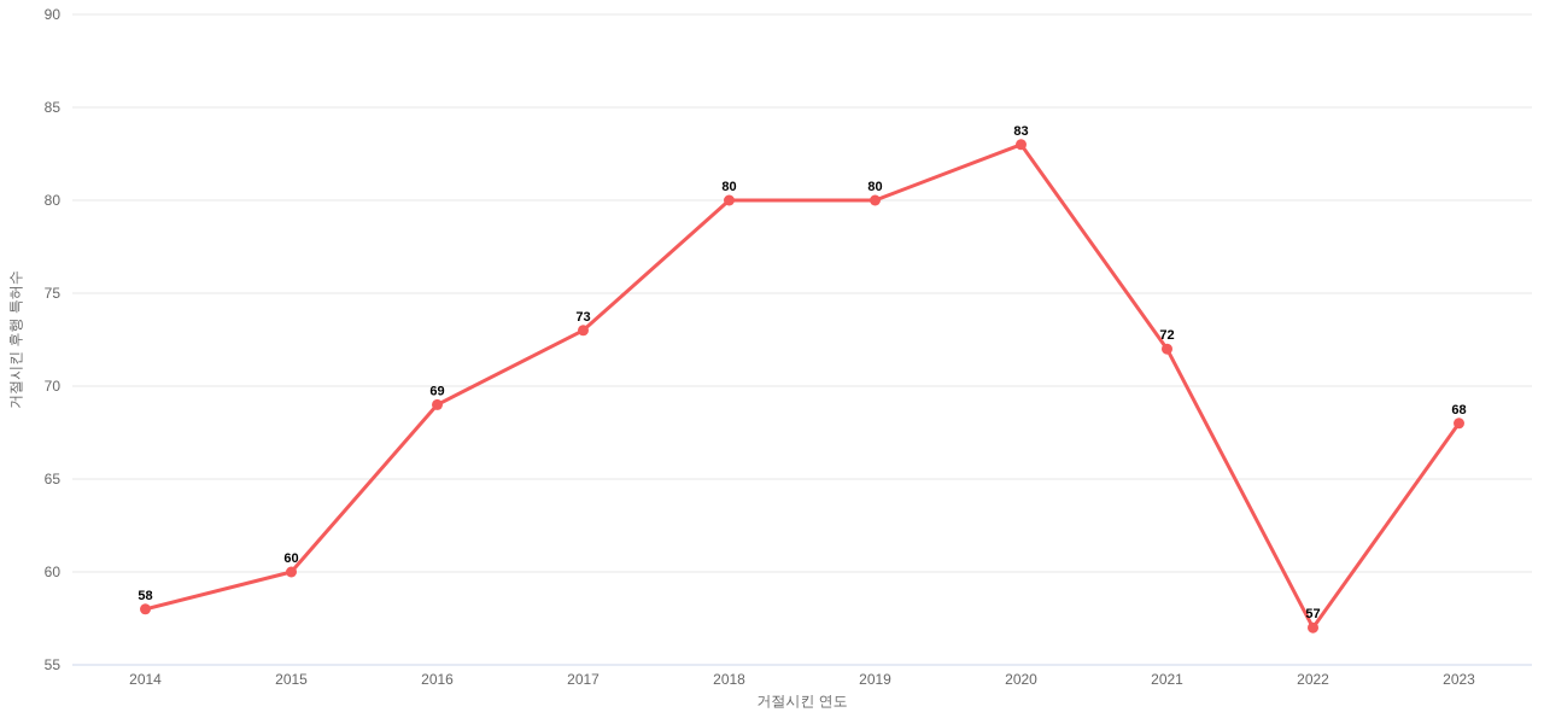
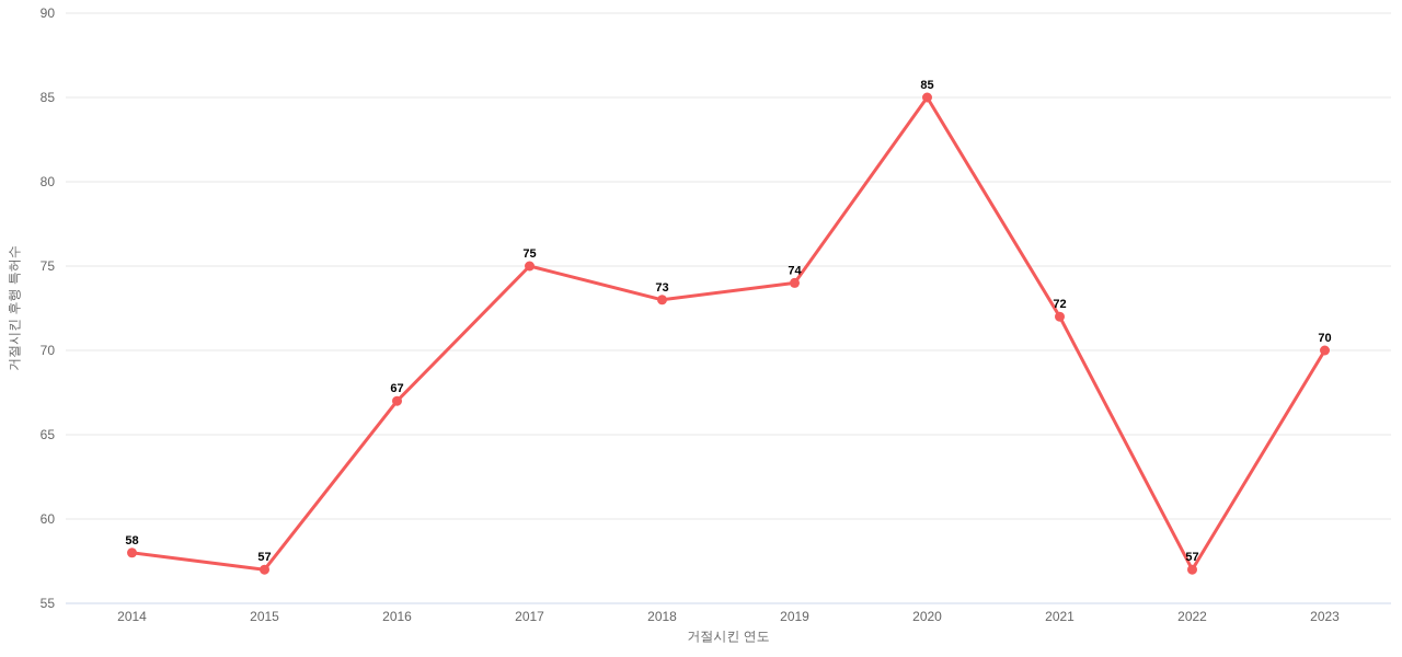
2015: 60 -> 57
2016: 69 -> 67
2017: 73 -> 75
2018: 80 -> 73
2019: 80 -> 74
2020: 83 -> 85
2023: 68 -> 70
